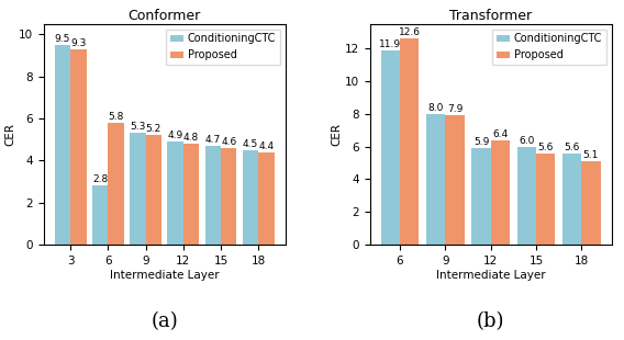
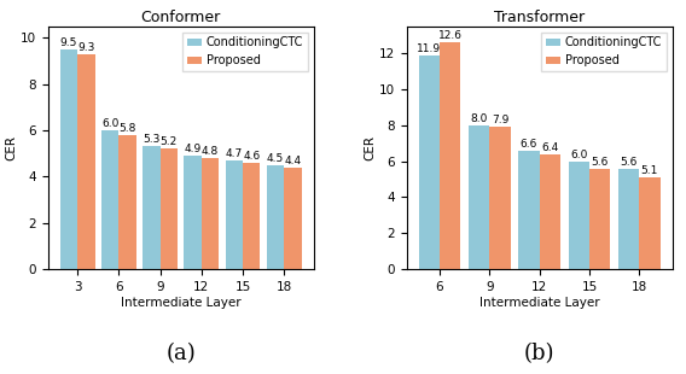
Conformer/ConditioningCTC/6: 2.8 -> 6.0
Transformer/ConditioningCTC/12: 5.9 -> 6.6
